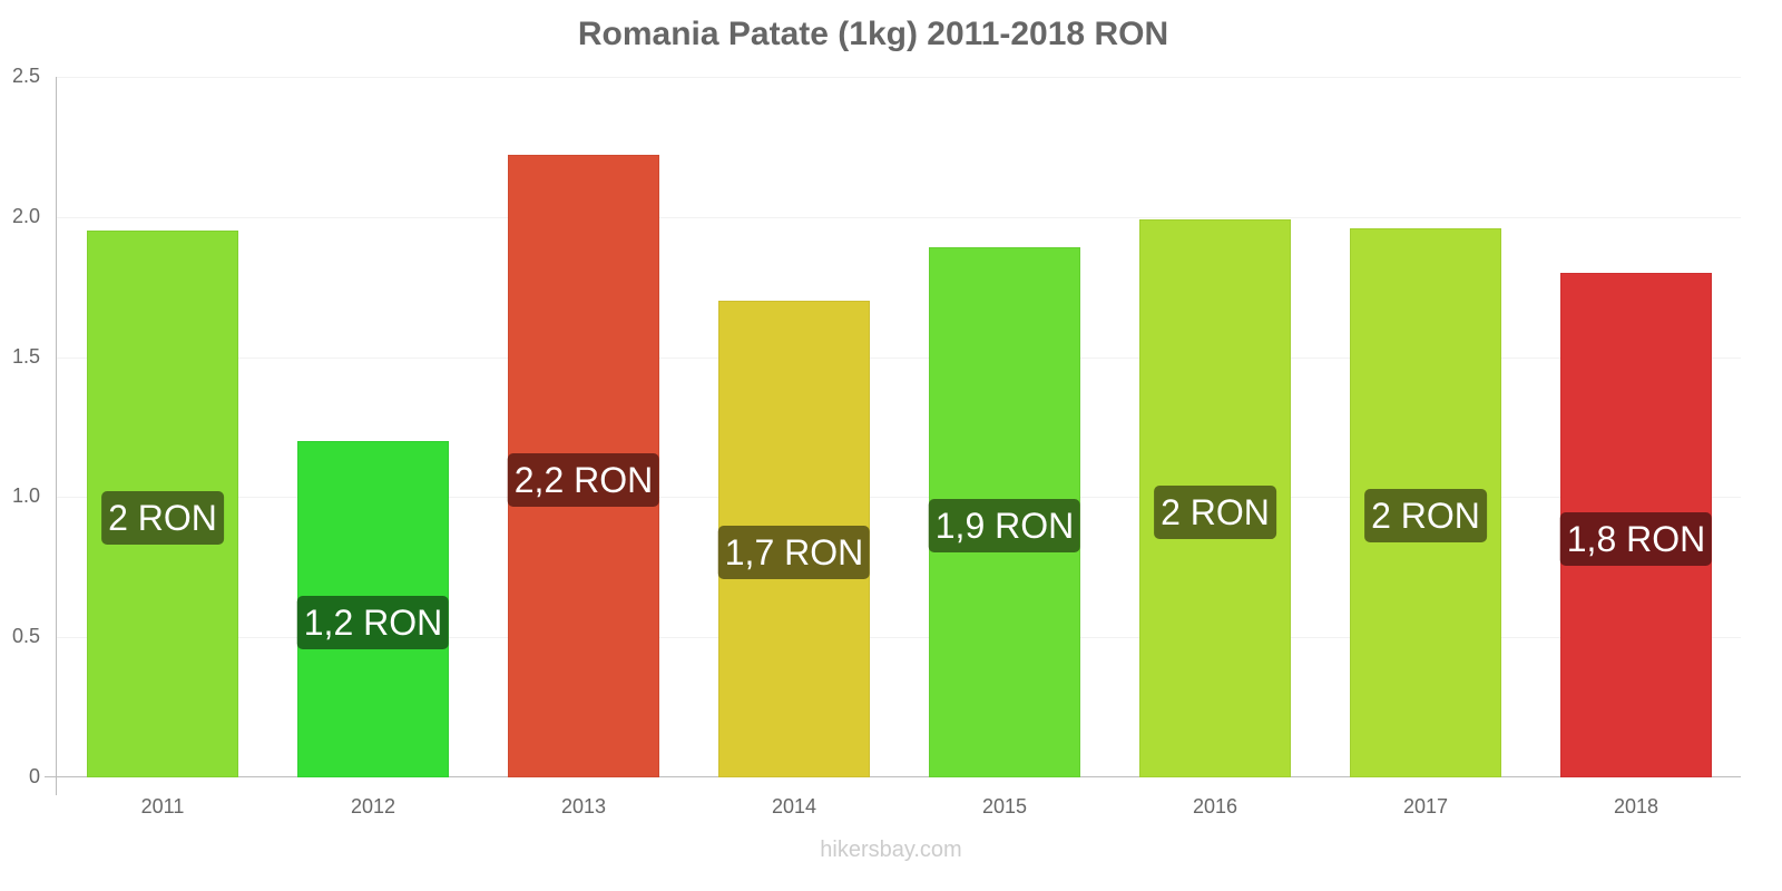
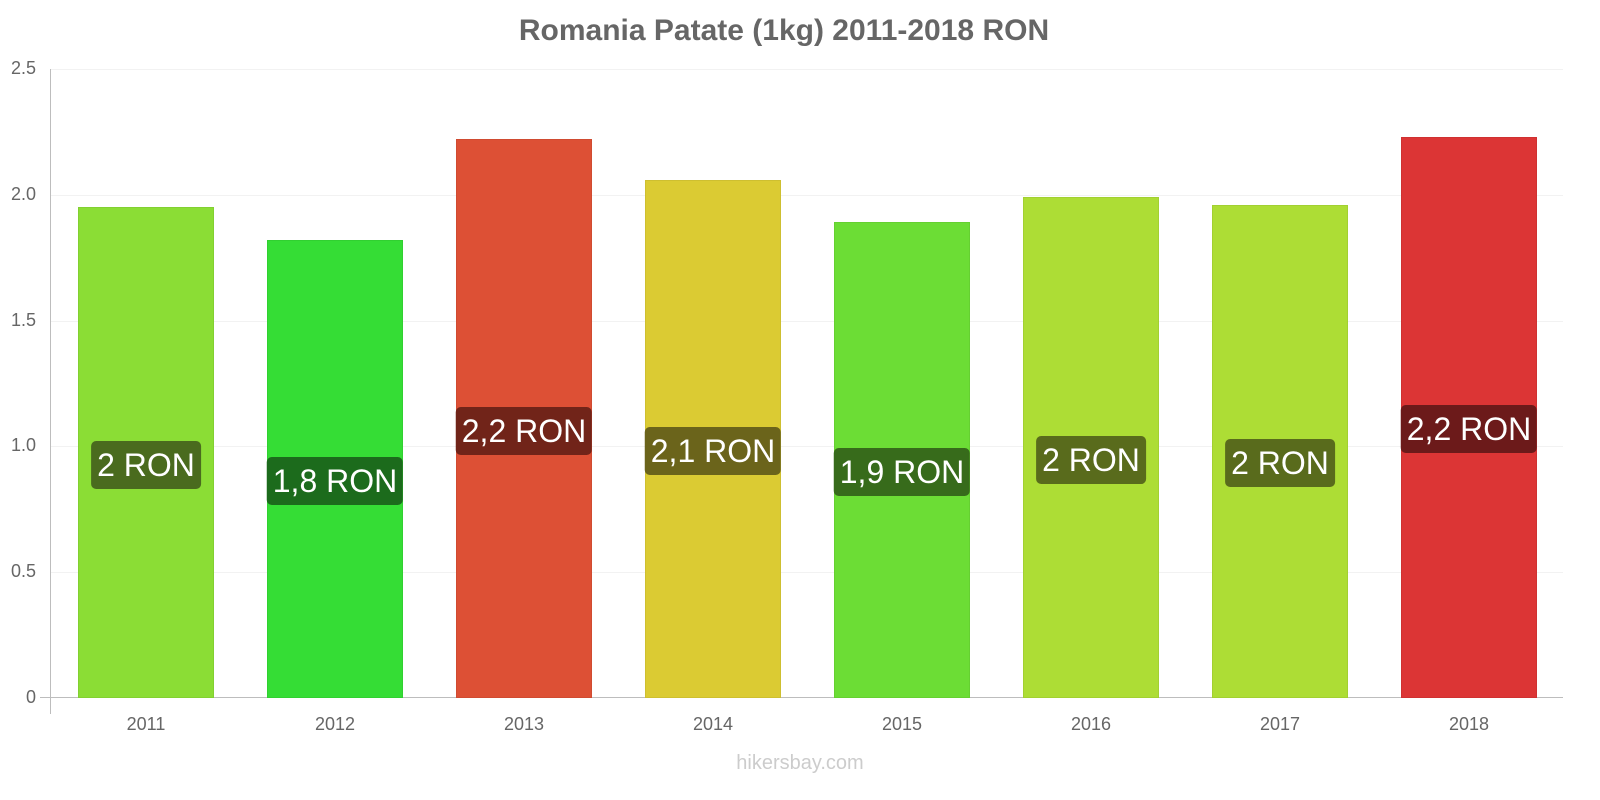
2012: 1,2 -> 1,8
2014: 1,7 -> 2,1
2018: 1,8 -> 2,2
